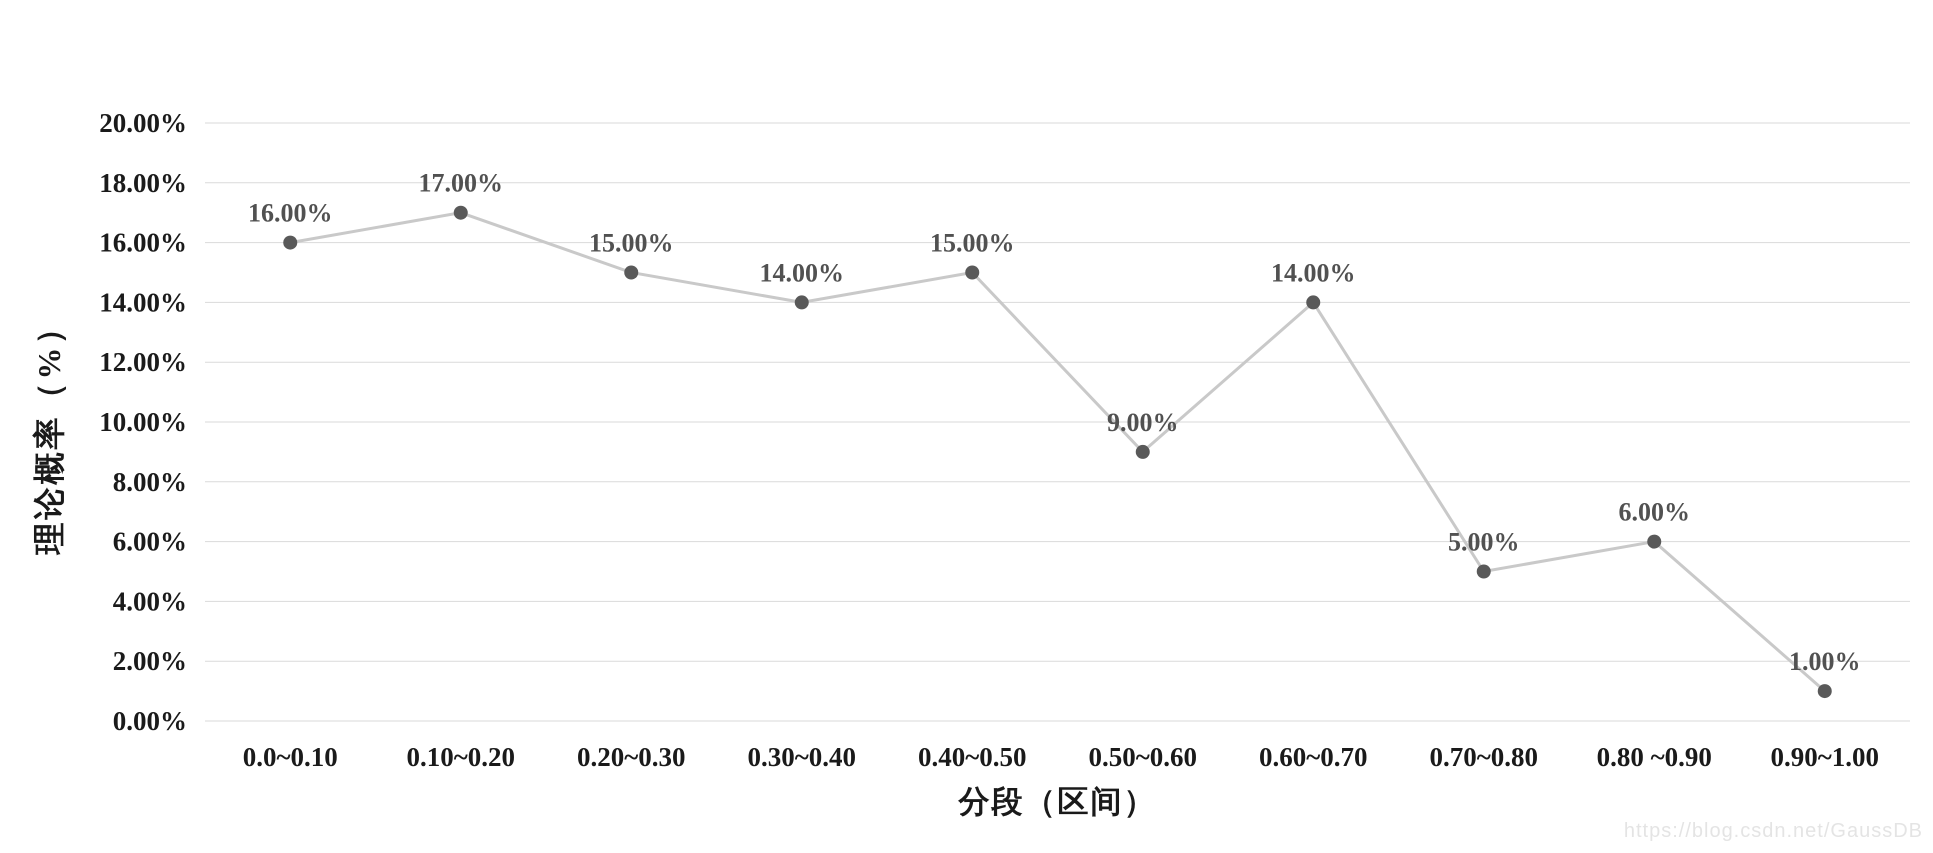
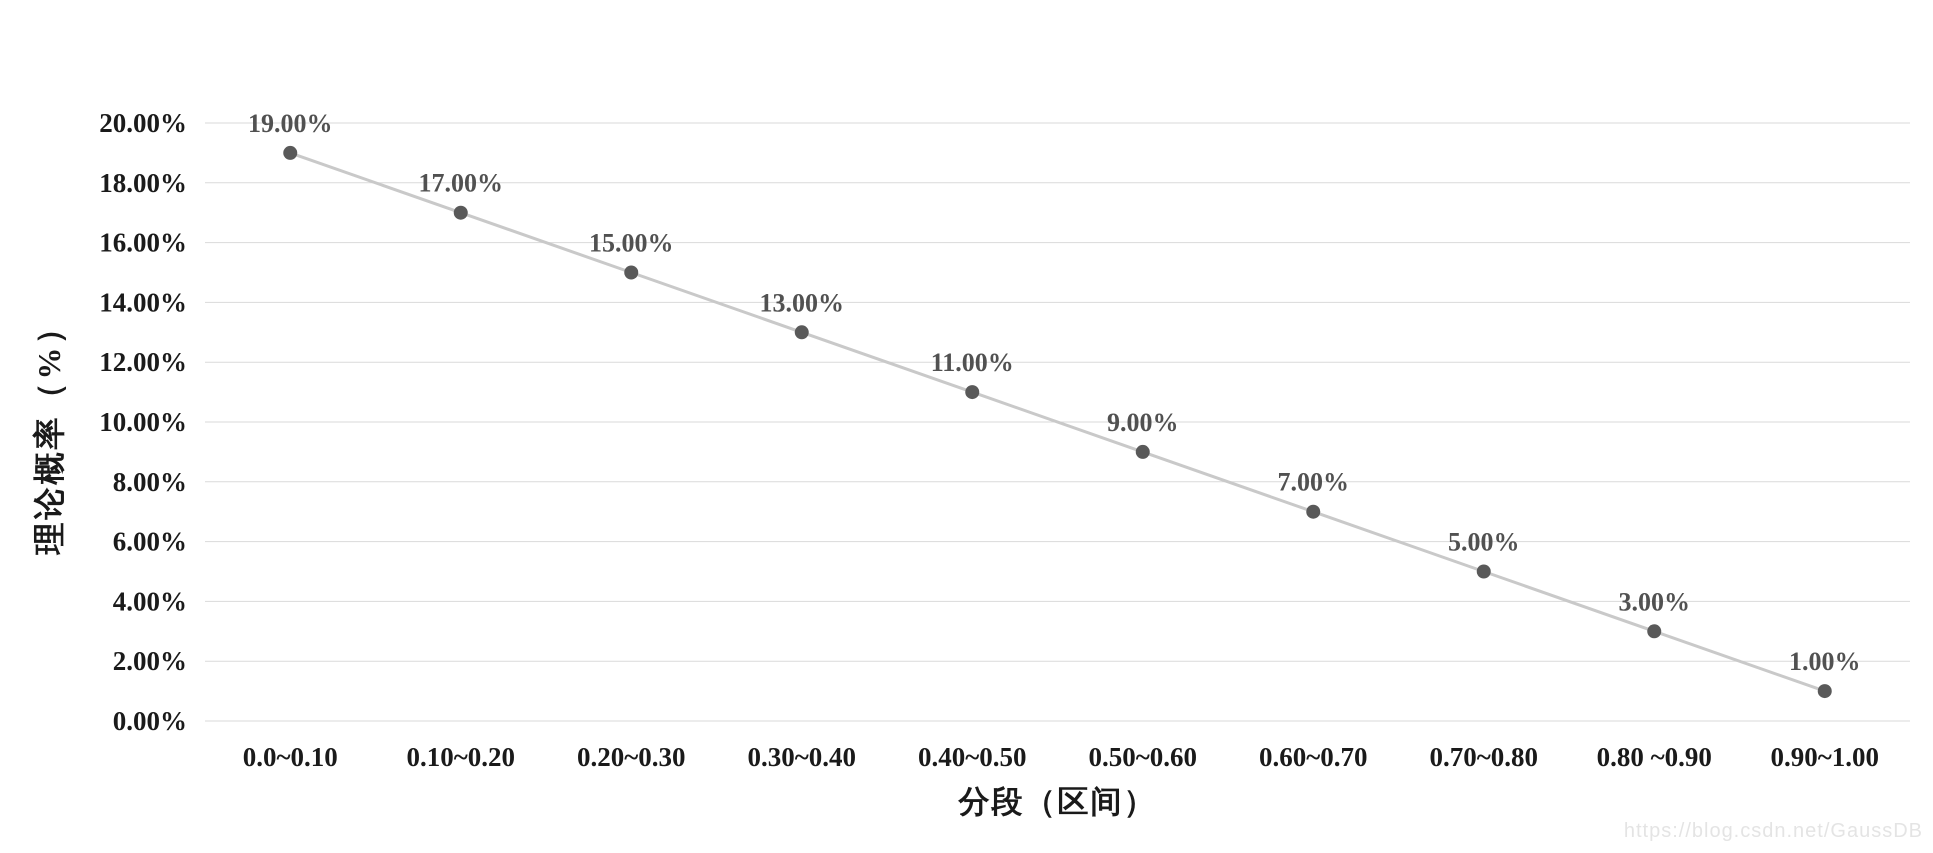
0.0~0.10: 16.00% -> 19.00%
0.30~0.40: 14.00% -> 13.00%
0.40~0.50: 15.00% -> 11.00%
0.60~0.70: 14.00% -> 7.00%
0.80 ~0.90: 6.00% -> 3.00%
